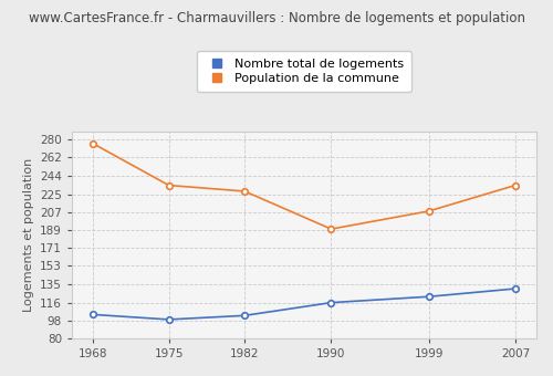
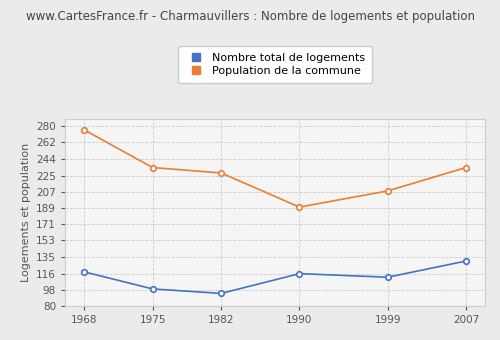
Nombre total de logements/1968: 104 -> 118
Nombre total de logements/1982: 103 -> 94
Nombre total de logements/1999: 122 -> 112
